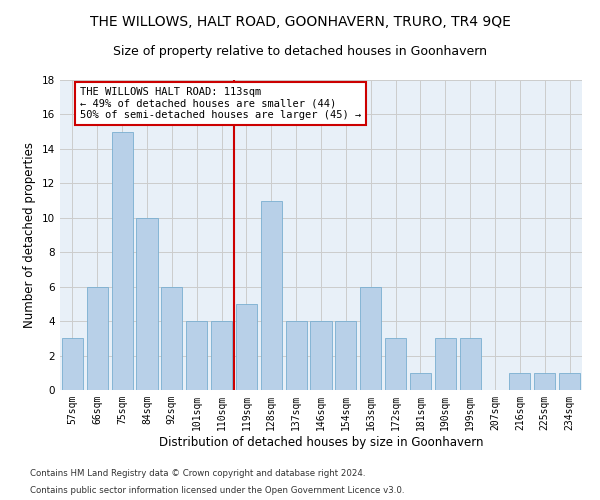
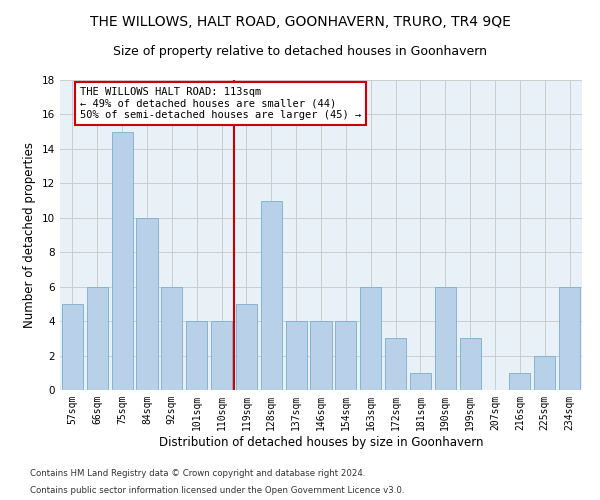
57sqm: 3 -> 5
190sqm: 3 -> 6
225sqm: 1 -> 2
234sqm: 1 -> 6
